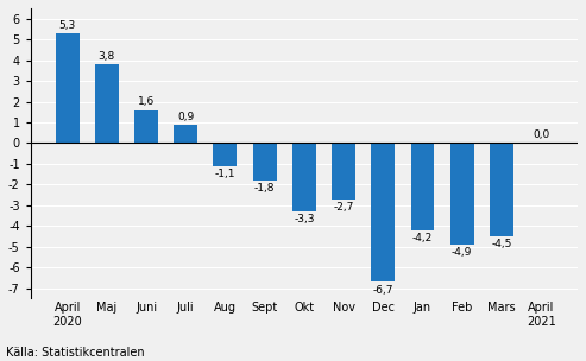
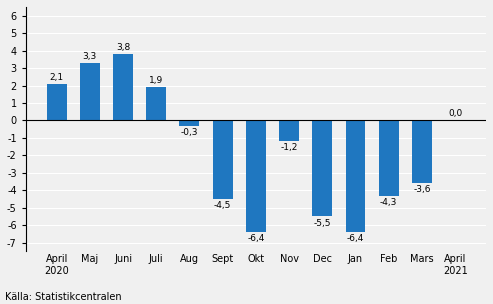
April 2020: 5,3 -> 2,1
Maj: 3,8 -> 3,3
Juni: 1,6 -> 3,8
Juli: 0,9 -> 1,9
Aug: -1,1 -> -0,3
Sept: -1,8 -> -4,5
Okt: -3,3 -> -6,4
Nov: -2,7 -> -1,2
Dec: -6,7 -> -5,5
Jan: -4,2 -> -6,4
Feb: -4,9 -> -4,3
Mars: -4,5 -> -3,6
